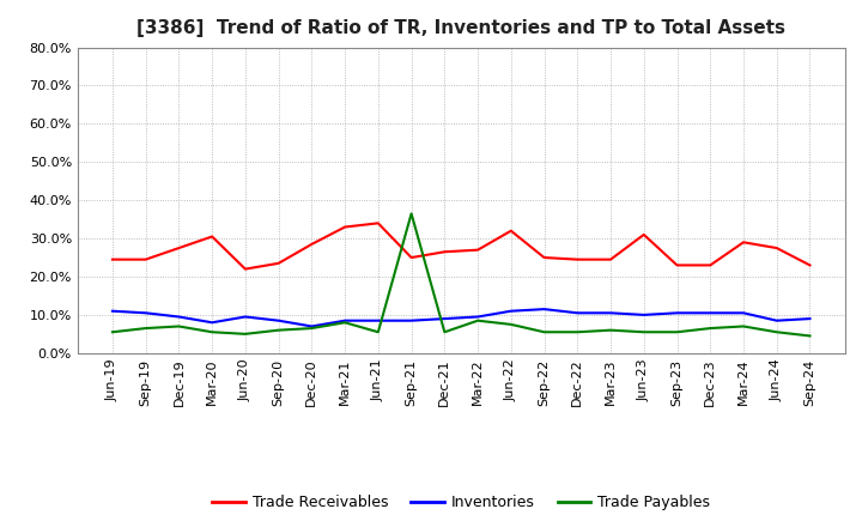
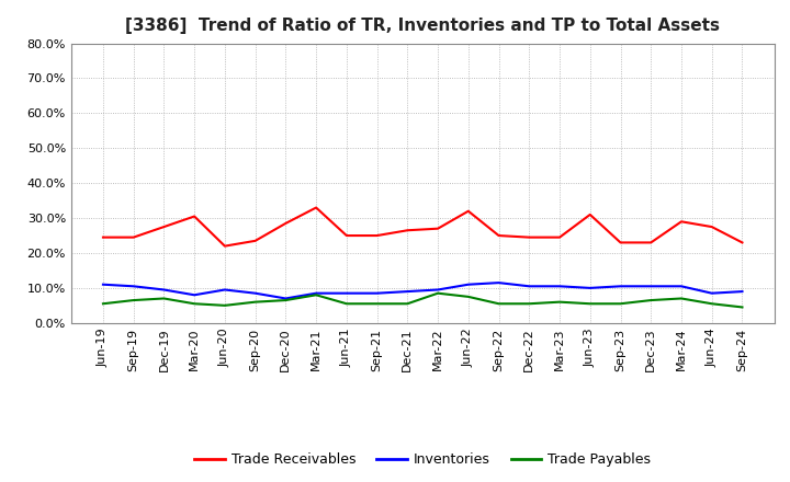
Trade Receivables/Jun-21: 34.0% -> 25.0%
Trade Payables/Sep-21: 36.5% -> 5.5%
